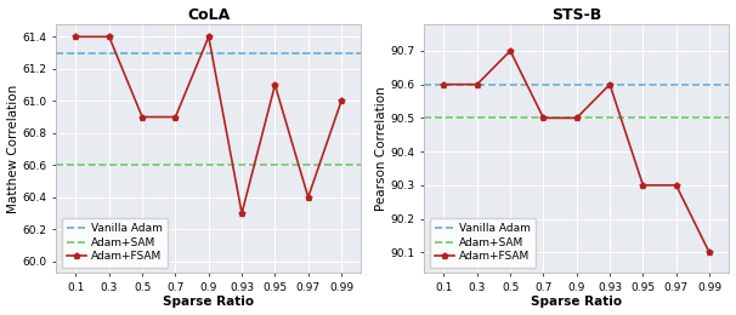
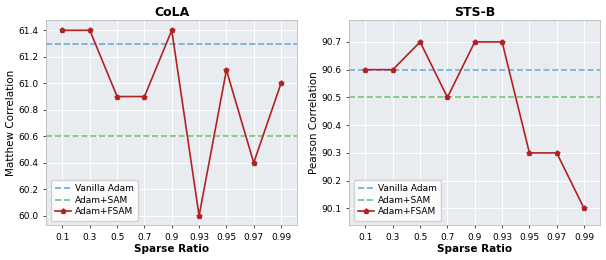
CoLA/0.93: 60.3 -> 60.0
STS-B/0.9: 90.5 -> 90.7
STS-B/0.93: 90.6 -> 90.7
